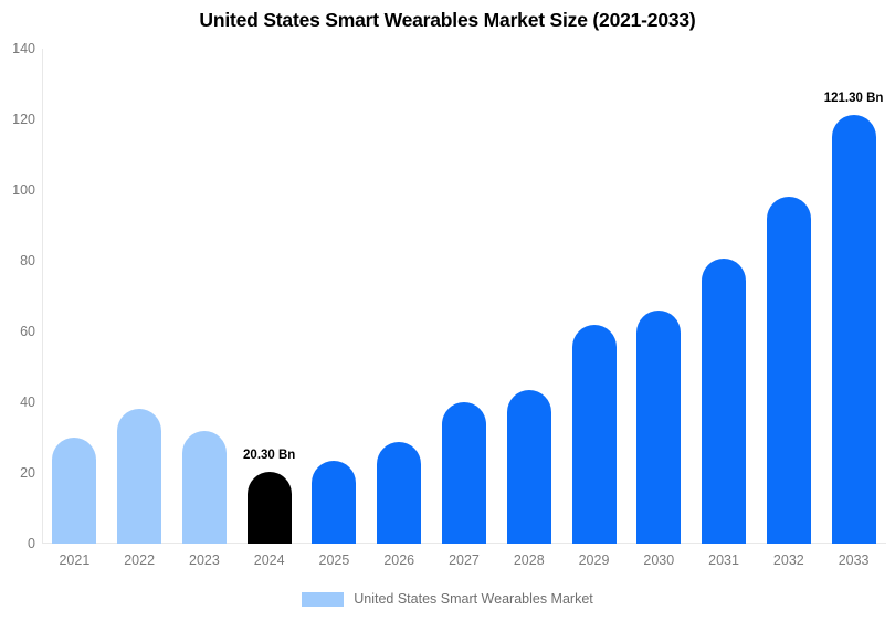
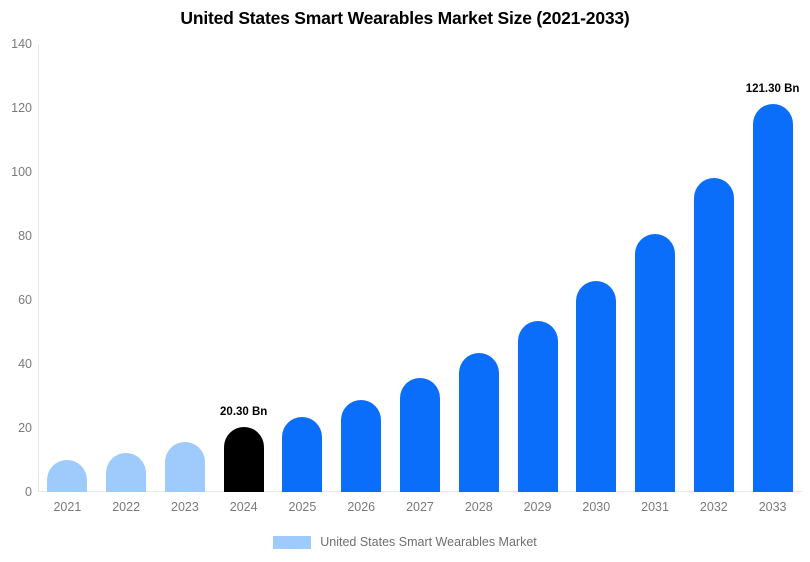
2021: 30 -> 10
2022: 38 -> 12
2023: 32 -> 16
2027: 40 -> 36
2029: 62 -> 54
